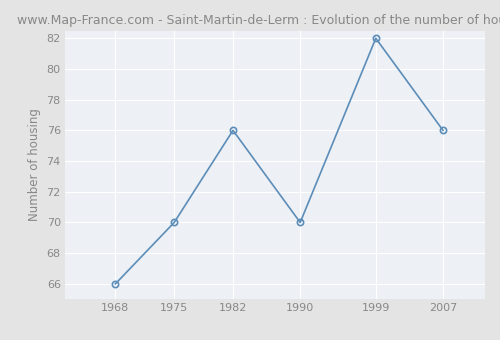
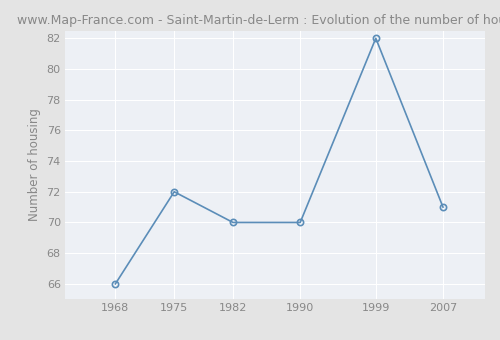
1975: 70 -> 72
1982: 76 -> 70
2007: 76 -> 71
